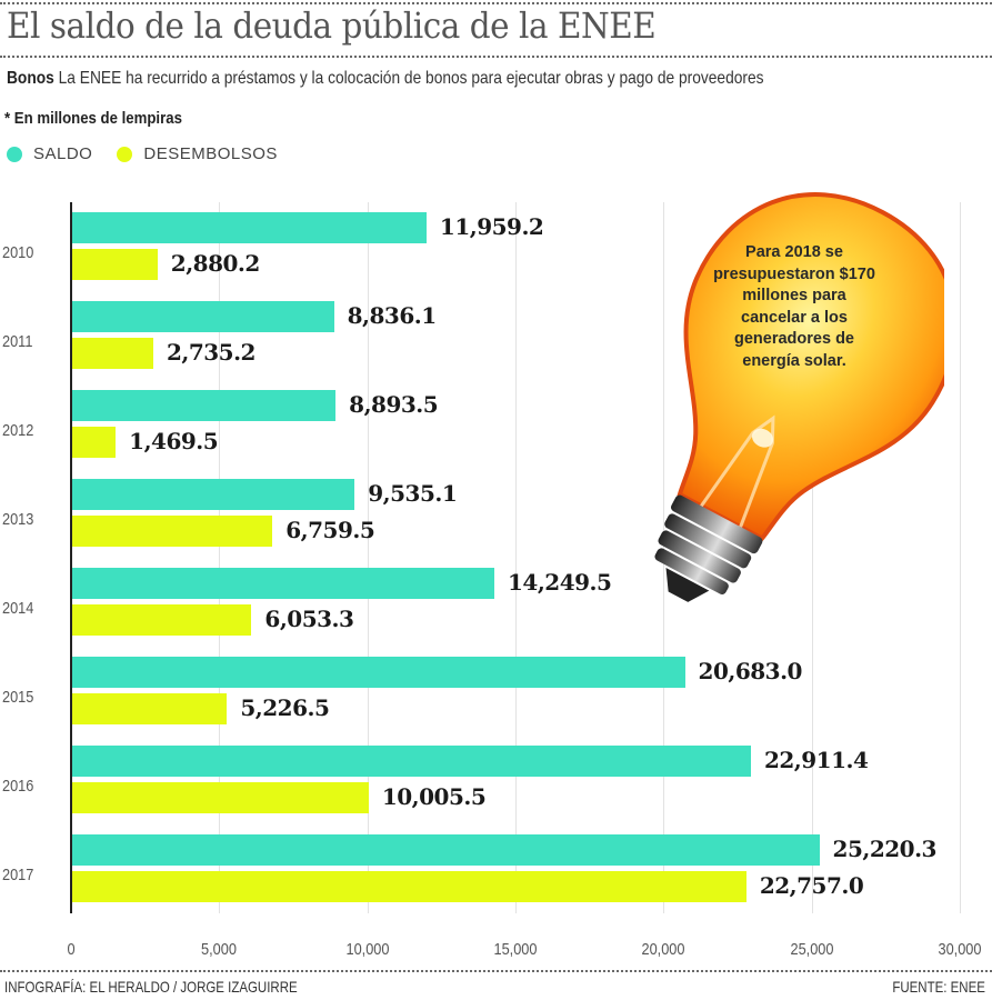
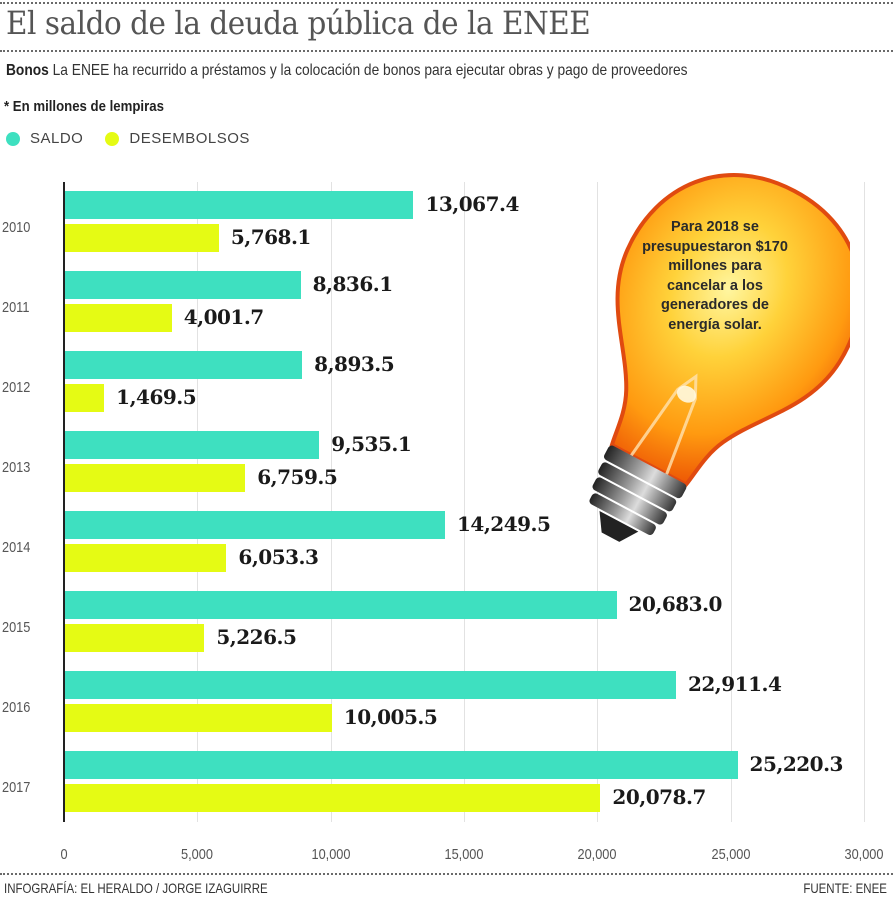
SALDO/2010: 11,959.2 -> 13,067.4
DESEMBOLSOS/2010: 2,880.2 -> 5,768.1
DESEMBOLSOS/2011: 2,735.2 -> 4,001.7
DESEMBOLSOS/2017: 22,757.0 -> 20,078.7
